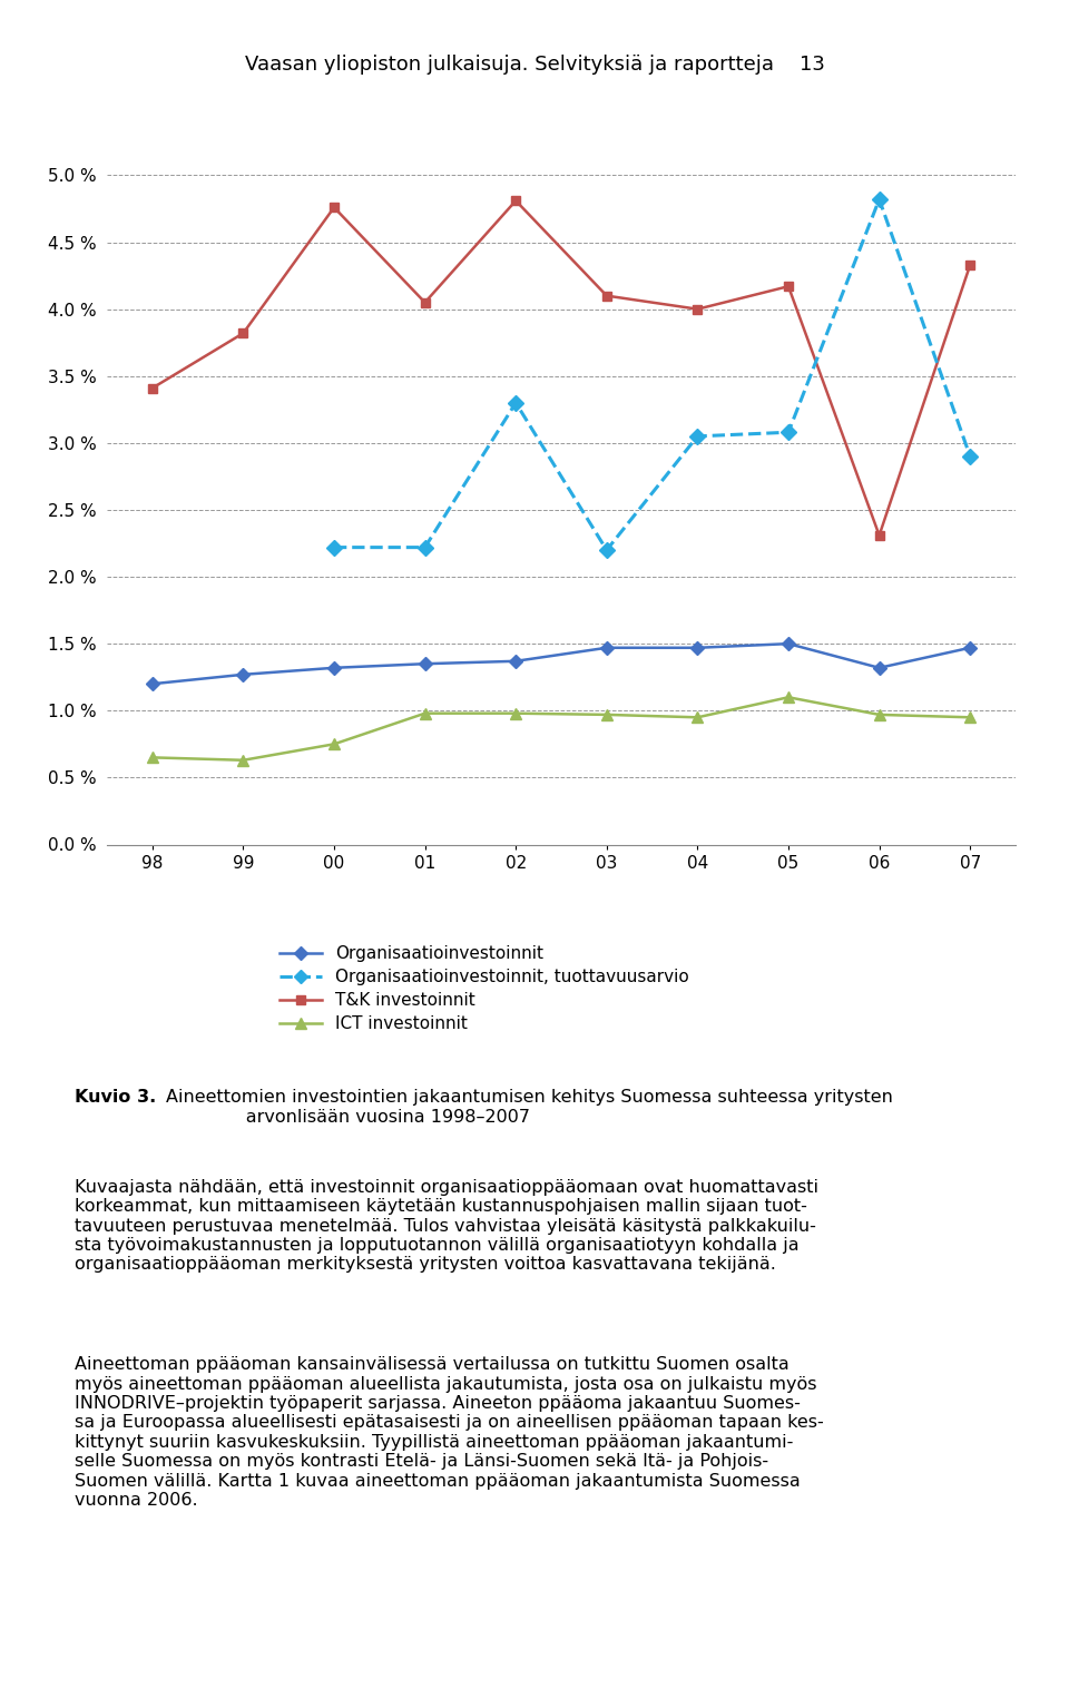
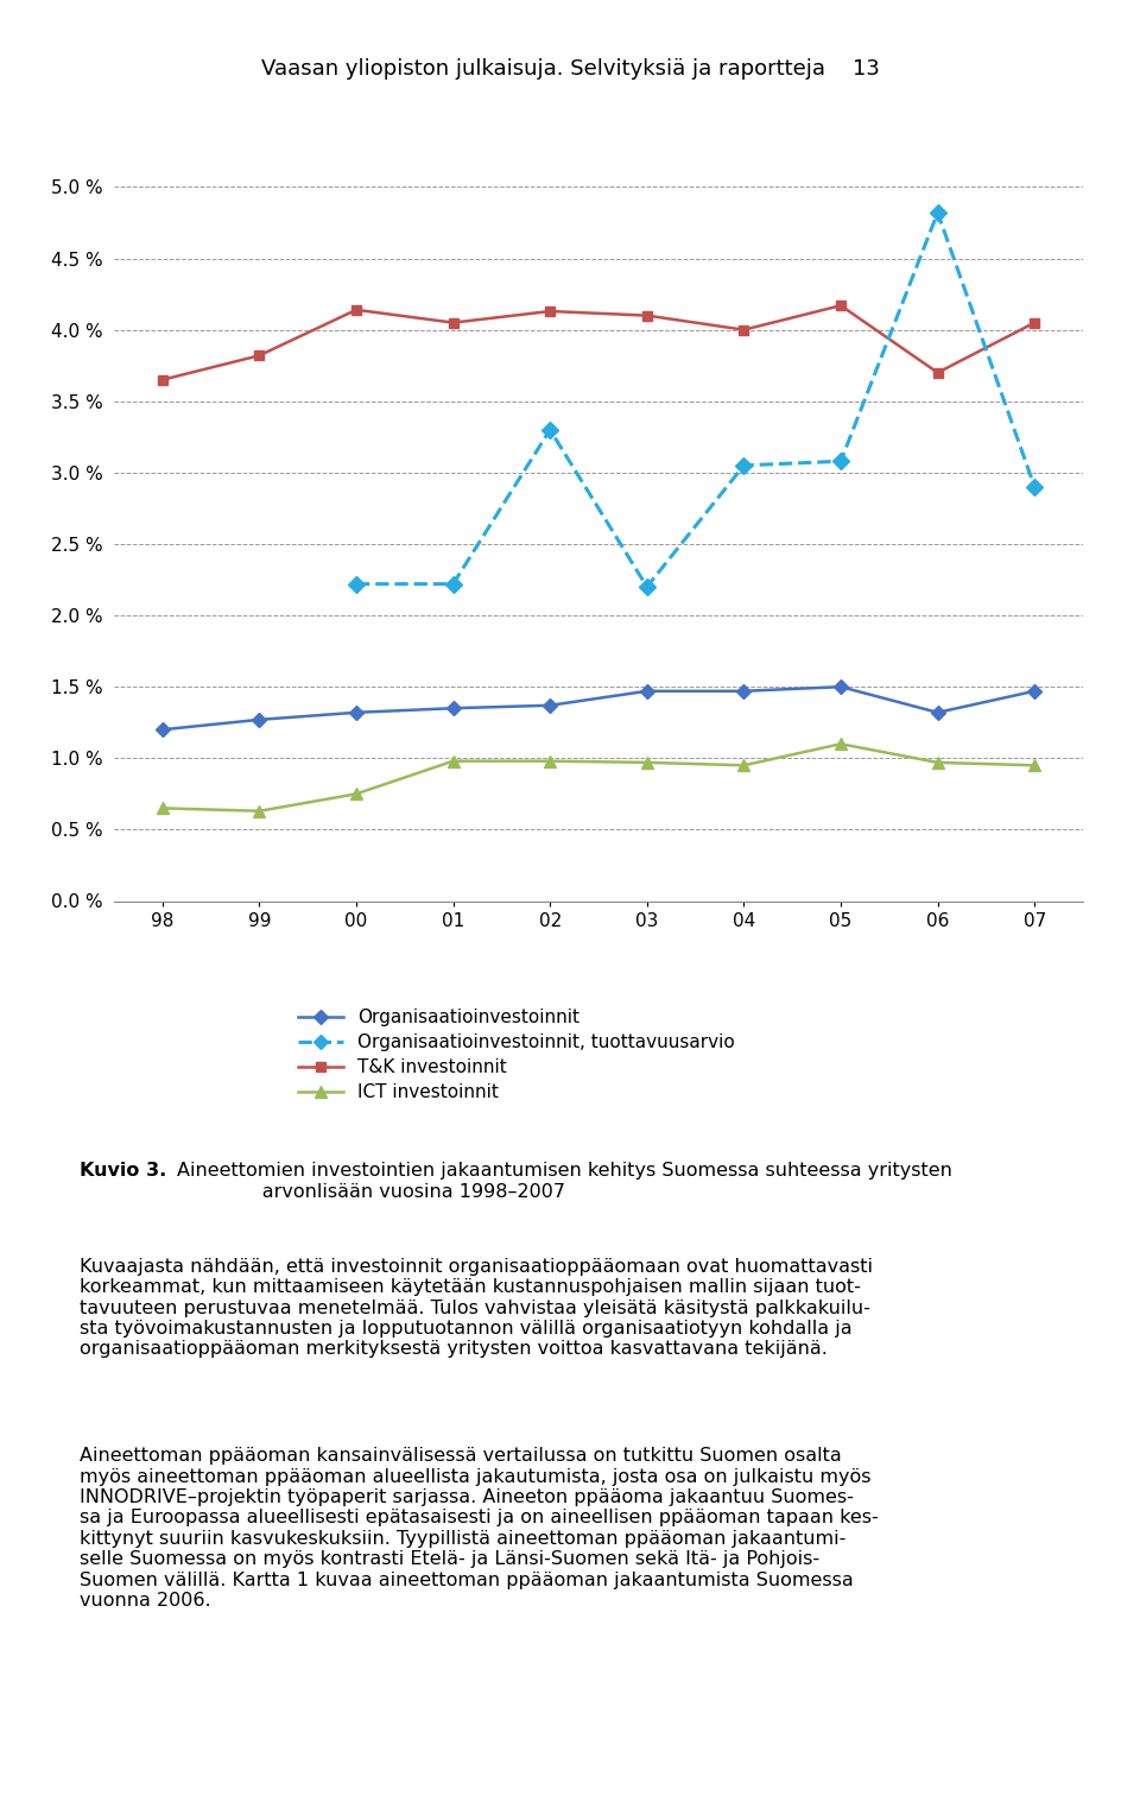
T&K investoinnit/98: 3.41 % -> 3.65 %
T&K investoinnit/00: 4.76 % -> 4.14 %
T&K investoinnit/02: 4.81 % -> 4.13 %
T&K investoinnit/06: 2.31 % -> 3.70 %
T&K investoinnit/07: 4.33 % -> 4.05 %
